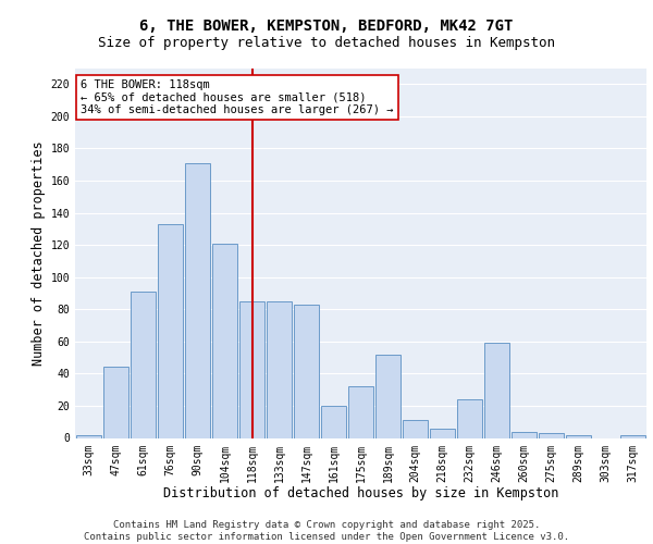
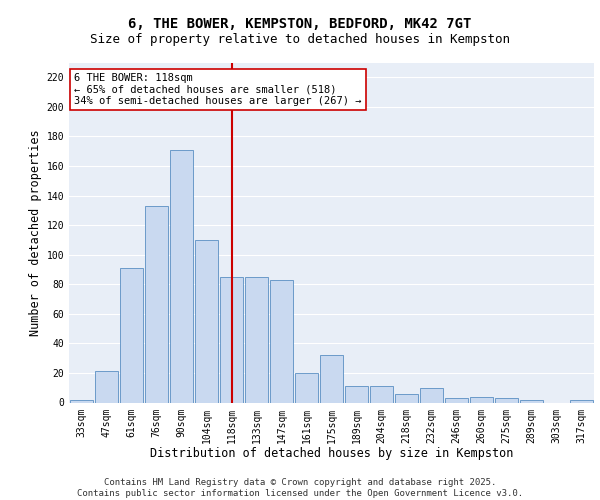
47sqm: 44 -> 21
104sqm: 121 -> 110
189sqm: 52 -> 11
232sqm: 24 -> 10
246sqm: 59 -> 3
